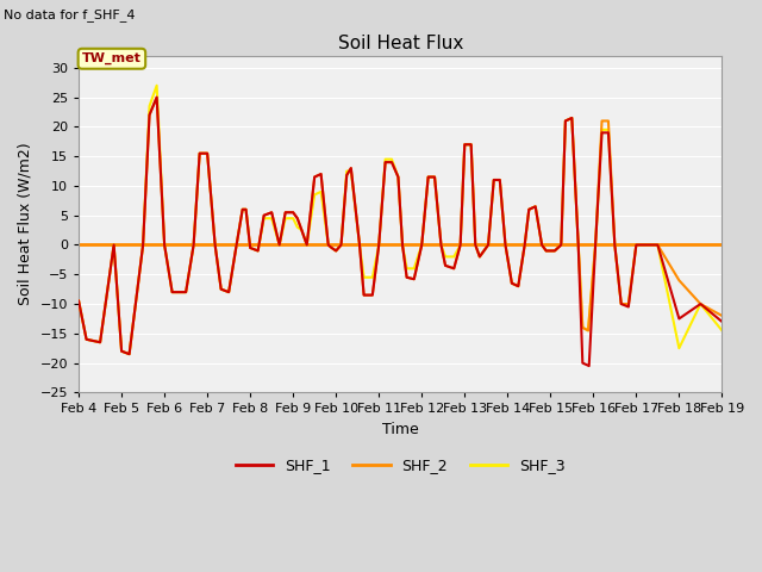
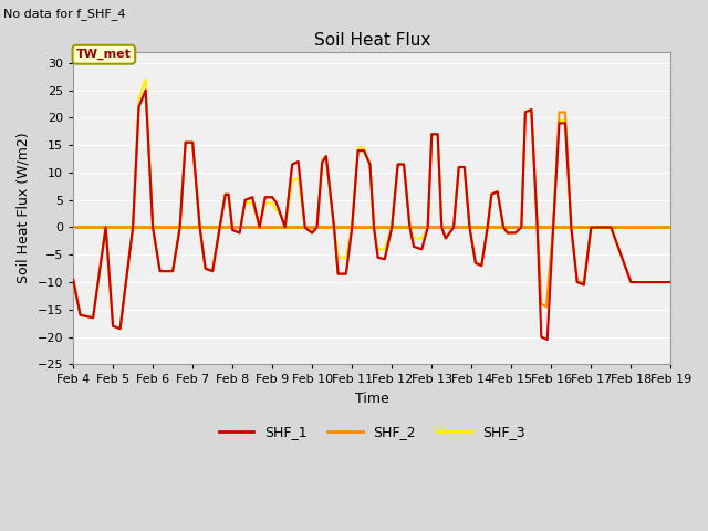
SHF_1/Feb 18: -12.5 -> -10.0
SHF_2/Feb 18: -6.0 -> -10.0
SHF_3/Feb 18: -17.5 -> -10.0
SHF_1/Feb 19: -13.0 -> -10.0
SHF_2/Feb 19: -12.0 -> -10.0
SHF_3/Feb 19: -14.5 -> -10.0
